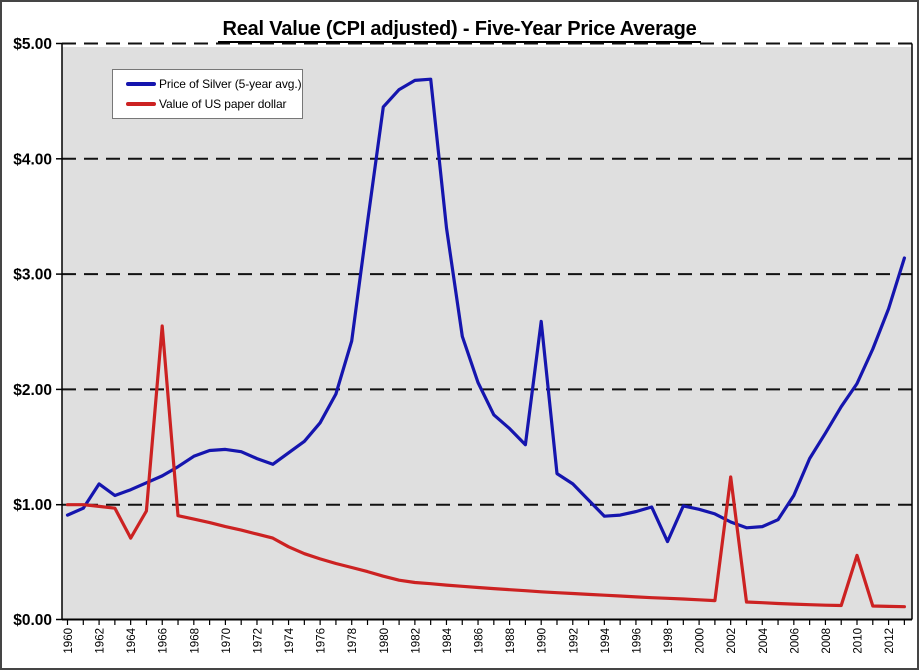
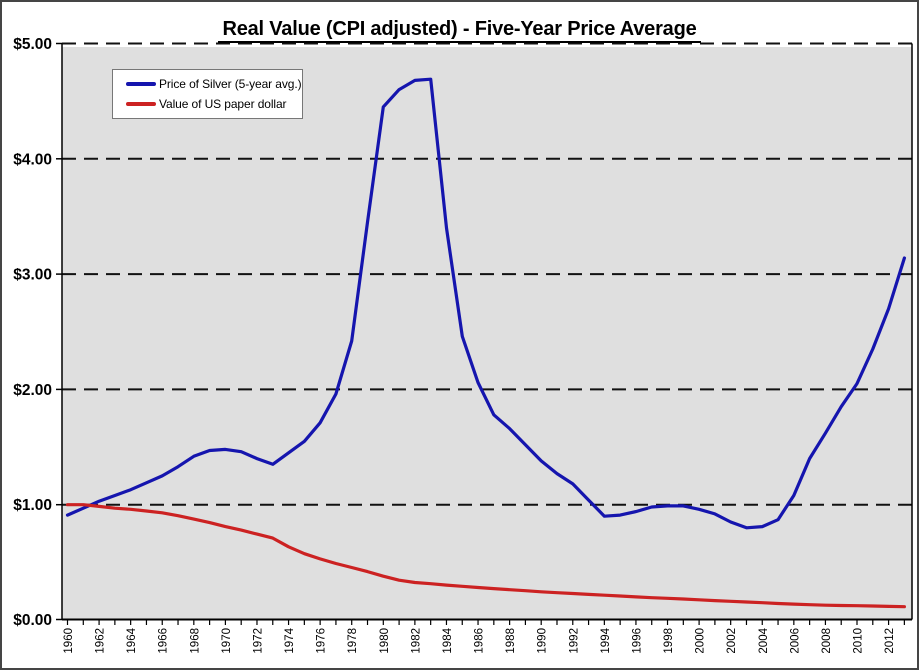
Price of Silver (5-year avg.)/1962: $1.18 -> $1.03
Value of US paper dollar/1964: $0.71 -> $0.96
Value of US paper dollar/1966: $2.55 -> $0.93
Price of Silver (5-year avg.)/1990: $2.59 -> $1.38
Price of Silver (5-year avg.)/1998: $0.68 -> $0.99
Value of US paper dollar/2002: $1.24 -> $0.16
Value of US paper dollar/2010: $0.56 -> $0.12
